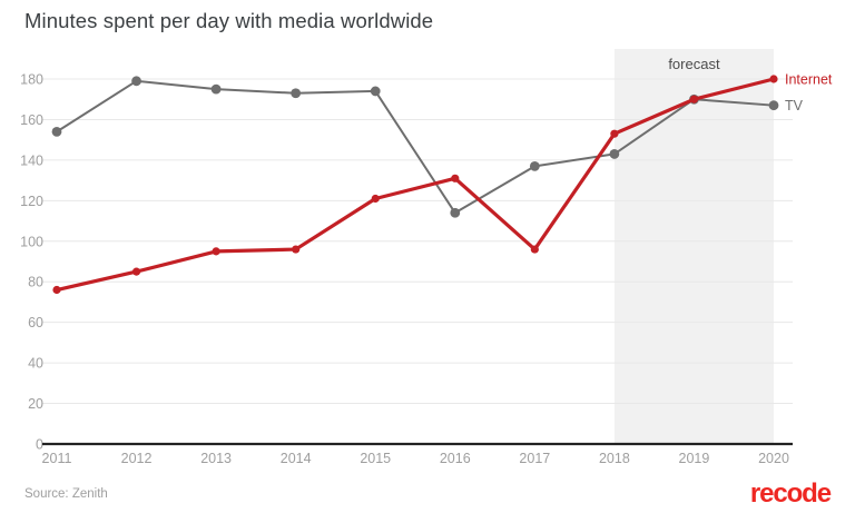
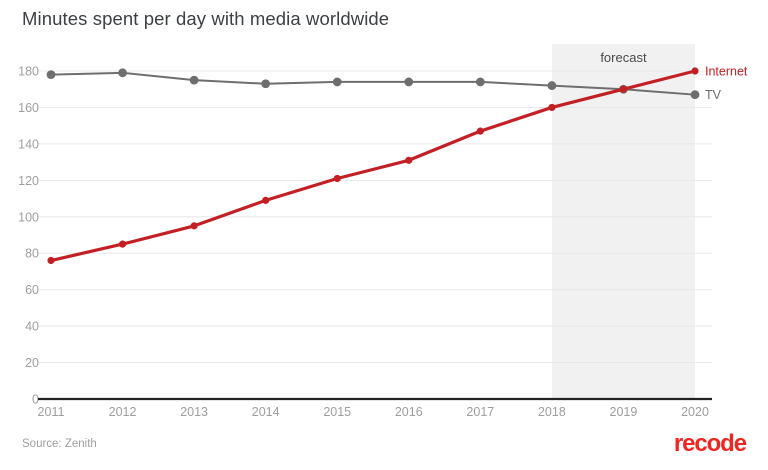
TV/2011: 154 -> 178
Internet/2014: 96 -> 109
TV/2016: 114 -> 174
Internet/2017: 96 -> 147
TV/2017: 137 -> 174
Internet/2018: 153 -> 160
TV/2018: 143 -> 172
